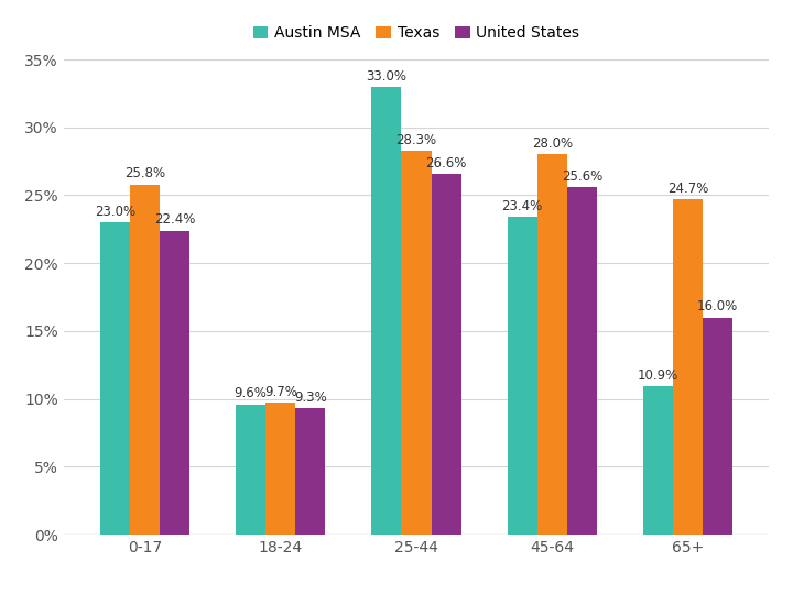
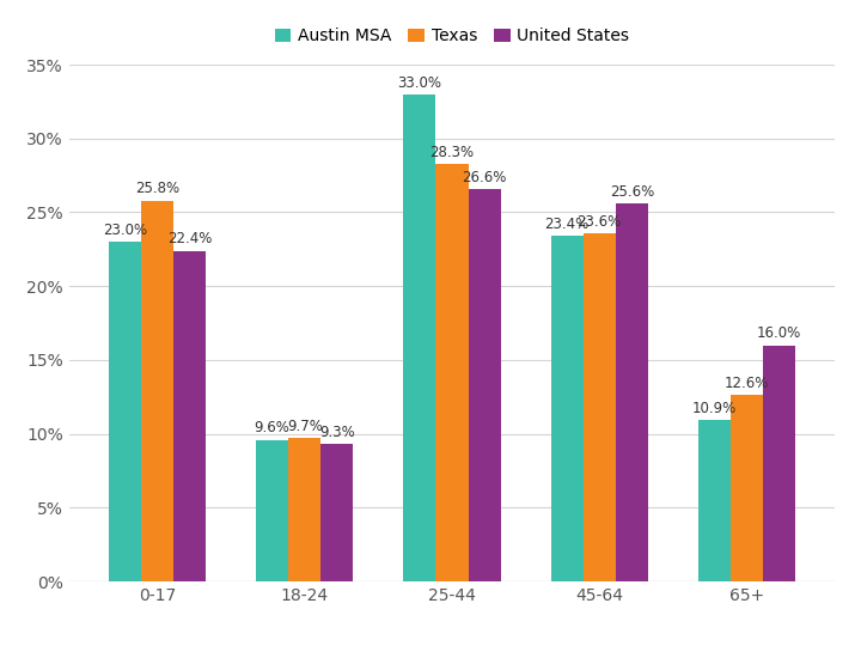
Texas/45-64: 28.0% -> 23.6%
Texas/65+: 24.7% -> 12.6%
